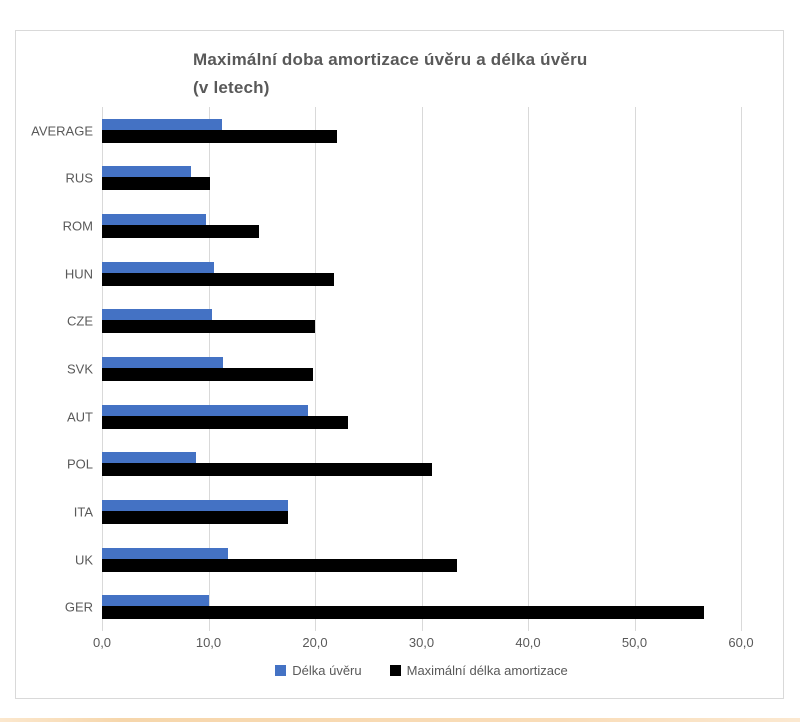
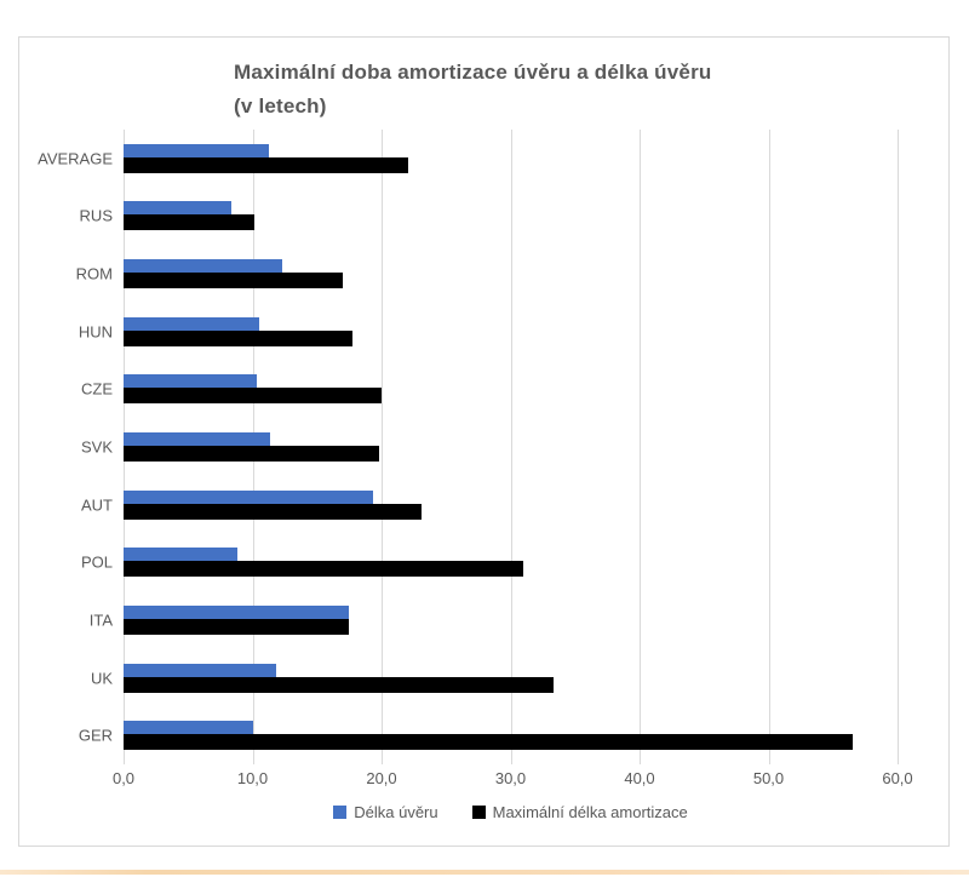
Délka úvěru/ROM: 9,8 -> 12,3
Maximální délka amortizace/ROM: 14,7 -> 17,0
Maximální délka amortizace/HUN: 21,8 -> 17,7
